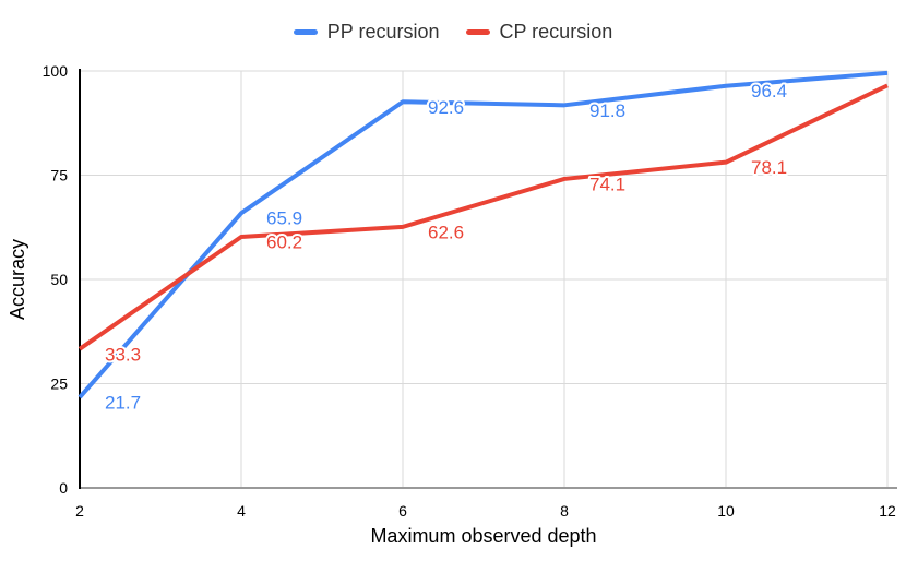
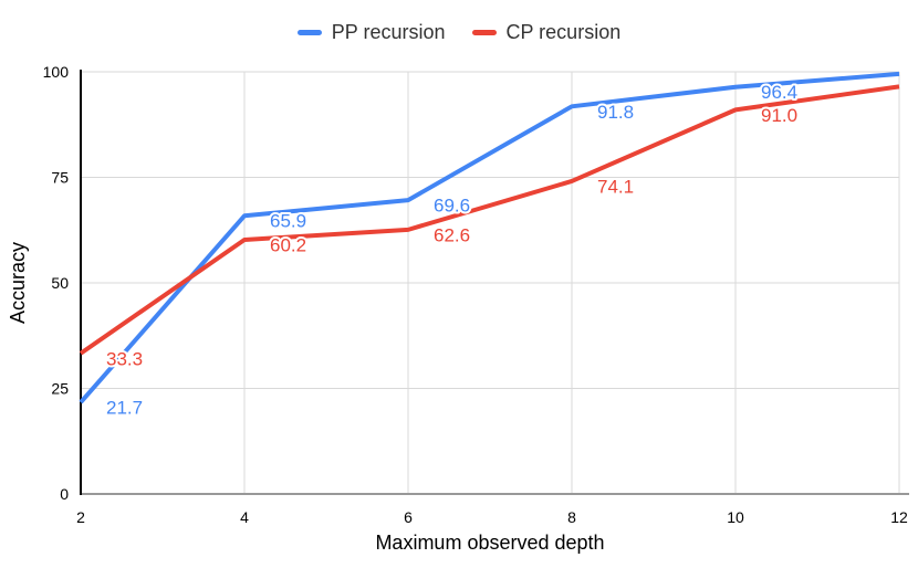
PP recursion/6: 92.6 -> 69.6
CP recursion/10: 78.1 -> 91.0
